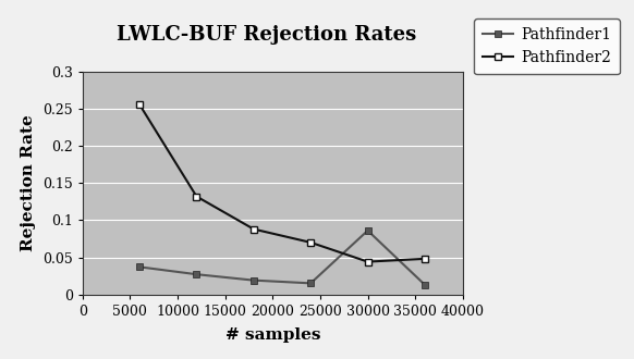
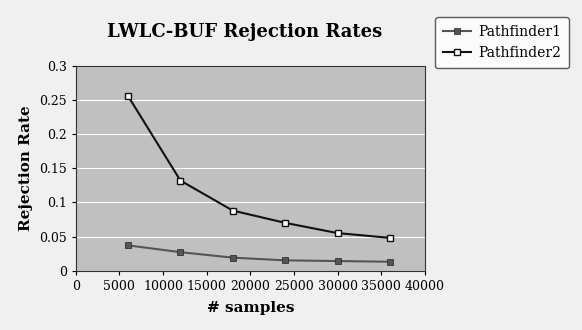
Pathfinder1/30000: 0.086 -> 0.014
Pathfinder2/30000: 0.044 -> 0.055
